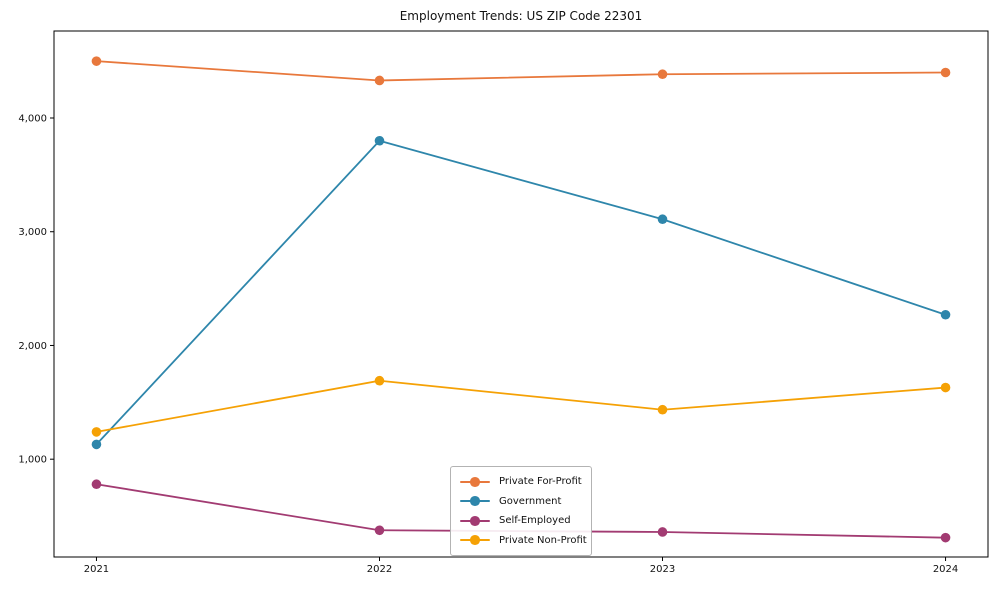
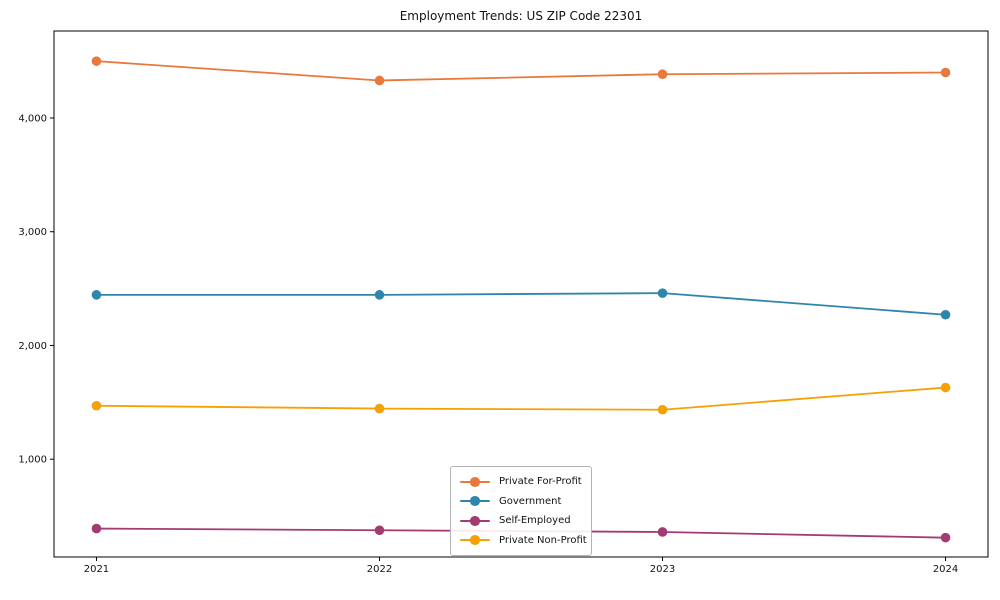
Government/2021: 1130 -> 2440
Self-Employed/2021: 780 -> 390
Private Non-Profit/2021: 1240 -> 1470
Government/2022: 3800 -> 2440
Private Non-Profit/2022: 1690 -> 1440
Government/2023: 3110 -> 2460
